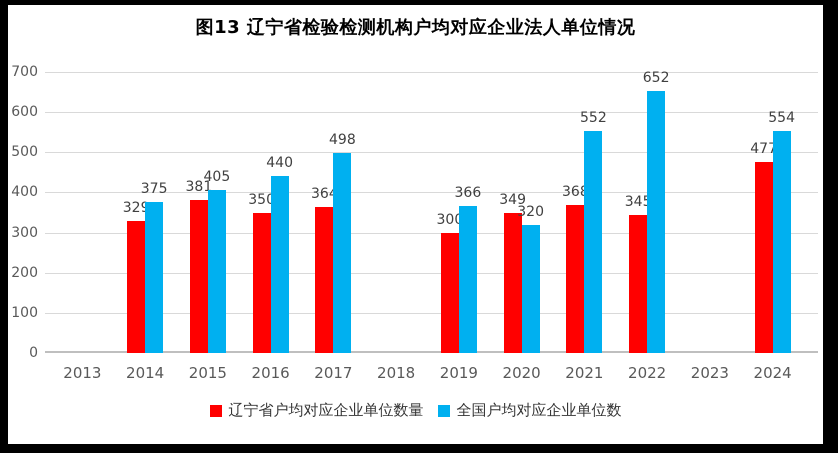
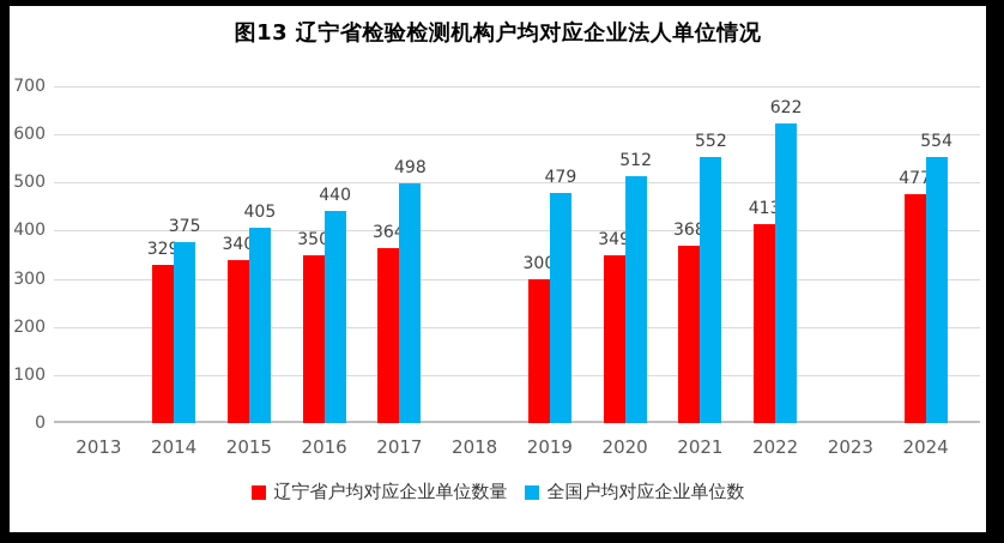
辽宁省户均对应企业单位数量/2015: 381 -> 340
全国户均对应企业单位数/2019: 366 -> 479
全国户均对应企业单位数/2020: 320 -> 512
辽宁省户均对应企业单位数量/2022: 345 -> 413
全国户均对应企业单位数/2022: 652 -> 622
